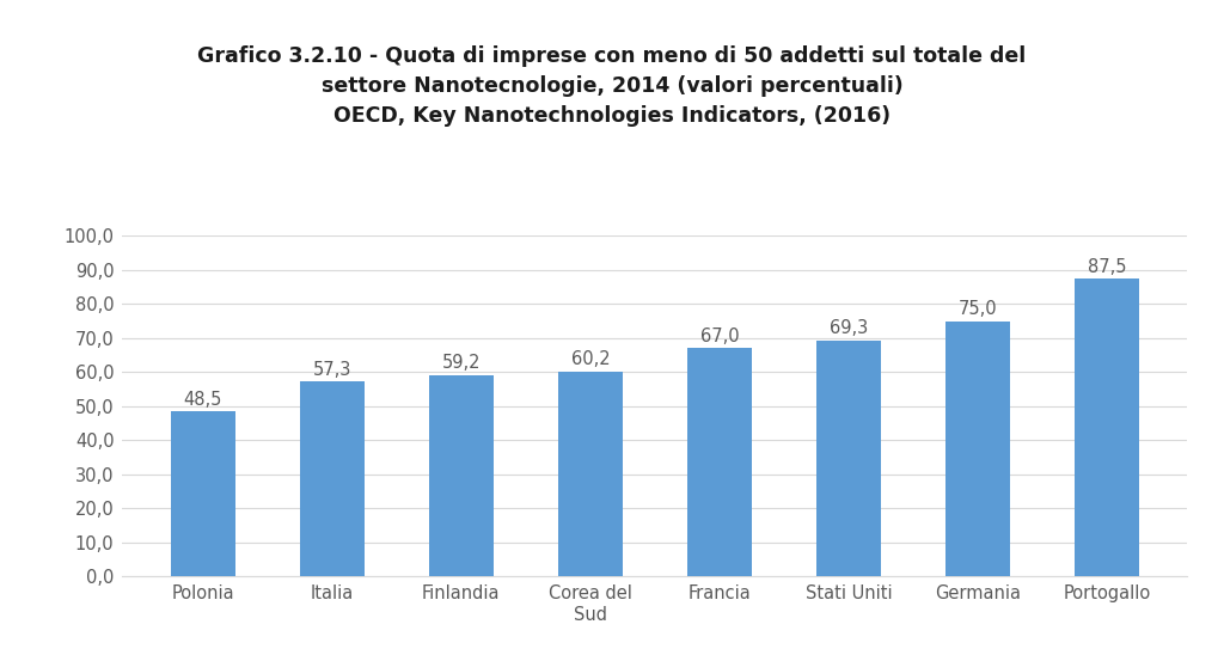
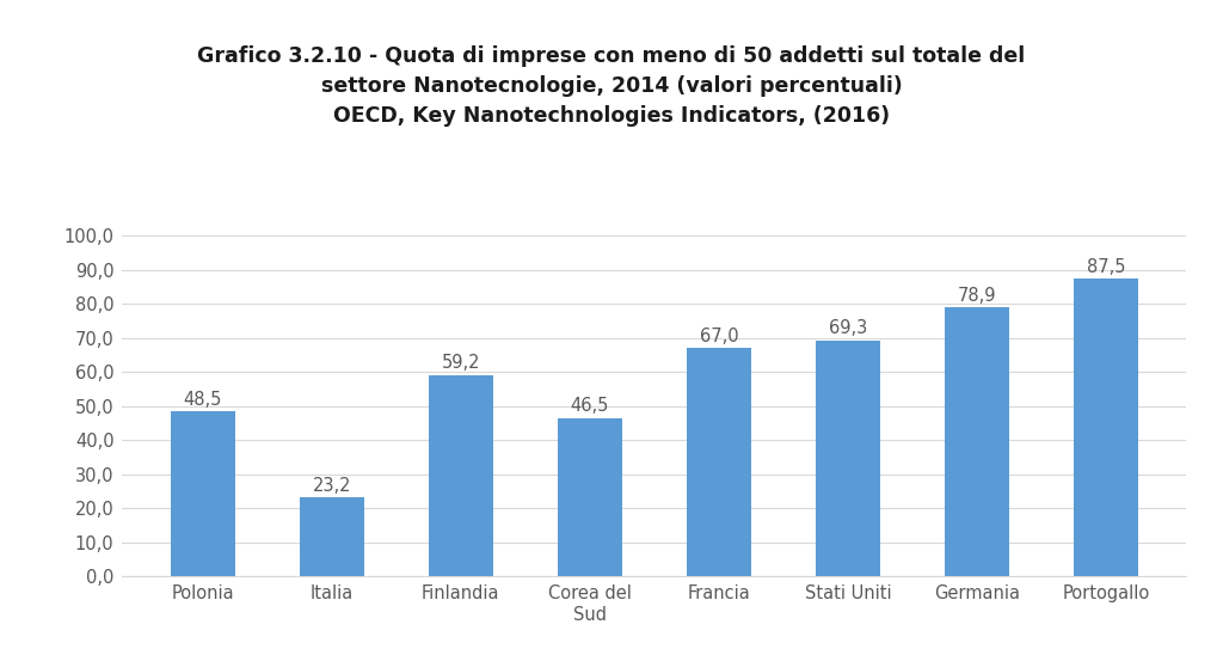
Italia: 57,3 -> 23,2
Corea del Sud: 60,2 -> 46,5
Germania: 75,0 -> 78,9
